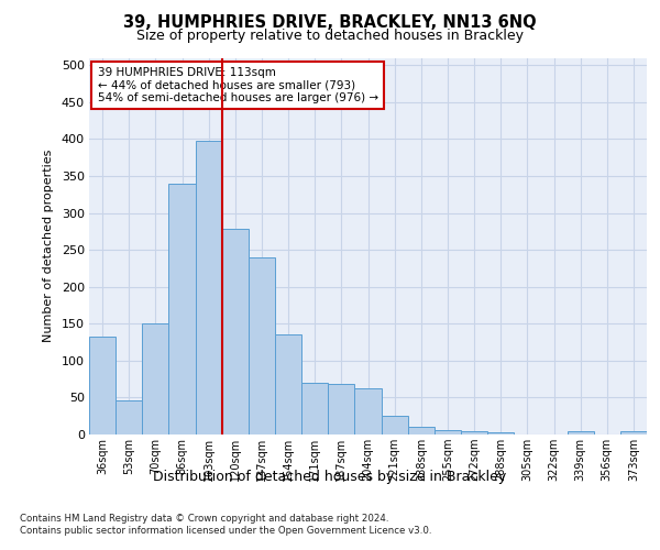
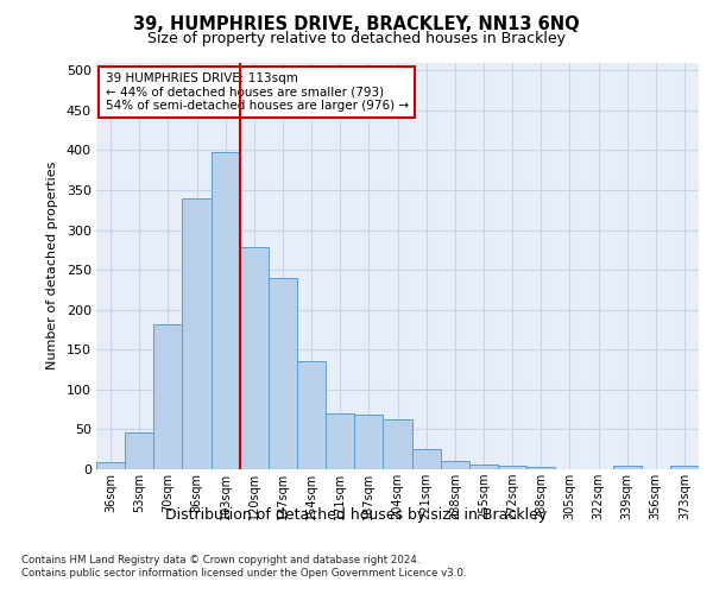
36sqm: 132 -> 9
70sqm: 150 -> 182
